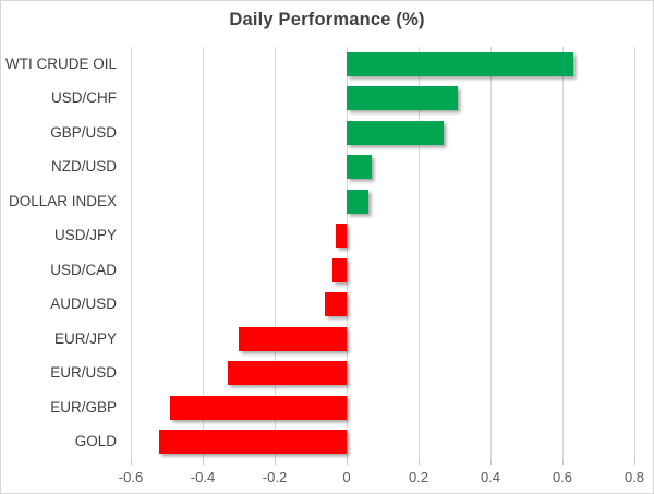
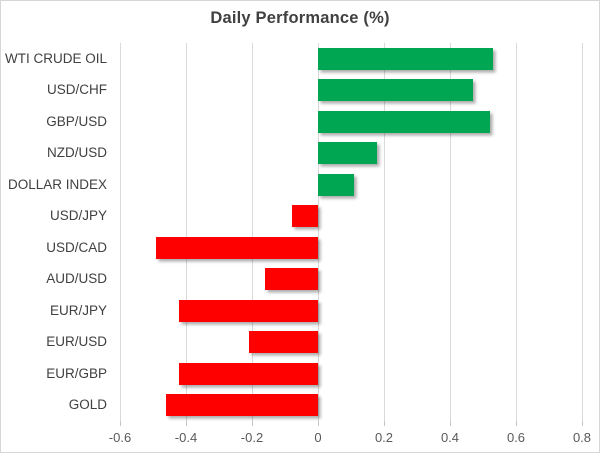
WTI CRUDE OIL: 0.63 -> 0.53
USD/CHF: 0.31 -> 0.47
GBP/USD: 0.27 -> 0.52
NZD/USD: 0.07 -> 0.18
DOLLAR INDEX: 0.06 -> 0.11
USD/JPY: -0.03 -> -0.08
USD/CAD: -0.04 -> -0.49
AUD/USD: -0.06 -> -0.16
EUR/JPY: -0.30 -> -0.42
EUR/USD: -0.33 -> -0.21
EUR/GBP: -0.49 -> -0.42
GOLD: -0.52 -> -0.46
